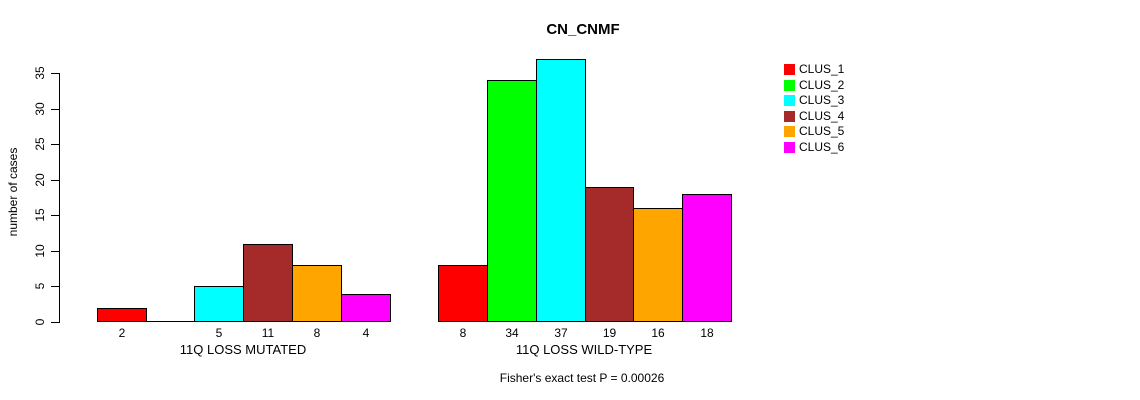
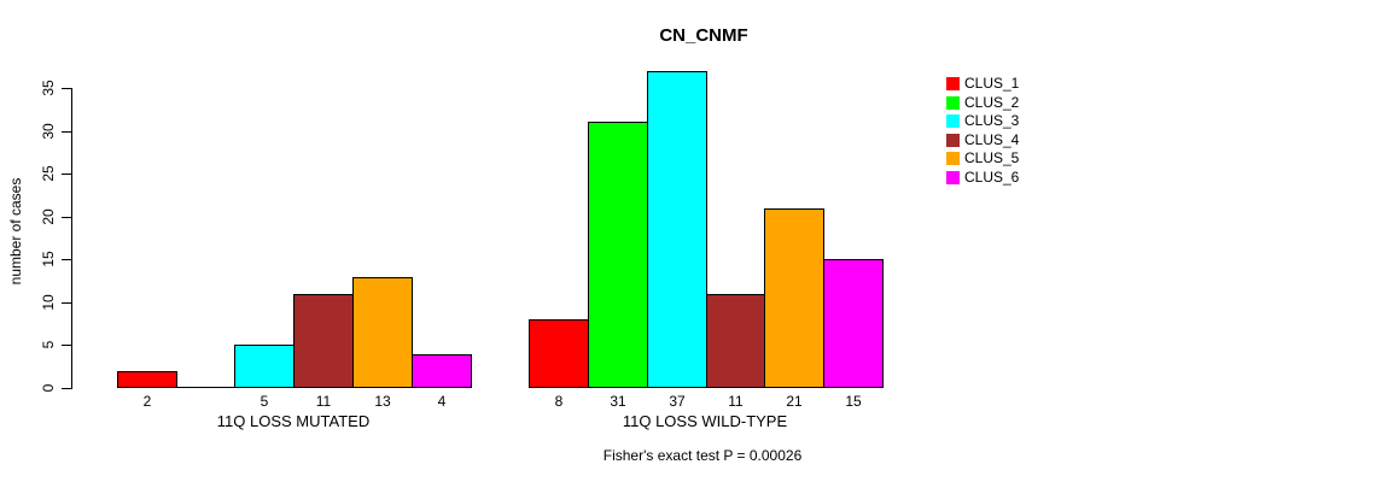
CLUS_5/11Q LOSS MUTATED: 8 -> 13
CLUS_2/11Q LOSS WILD-TYPE: 34 -> 31
CLUS_4/11Q LOSS WILD-TYPE: 19 -> 11
CLUS_5/11Q LOSS WILD-TYPE: 16 -> 21
CLUS_6/11Q LOSS WILD-TYPE: 18 -> 15
